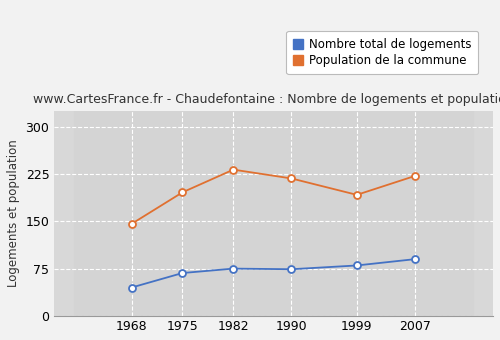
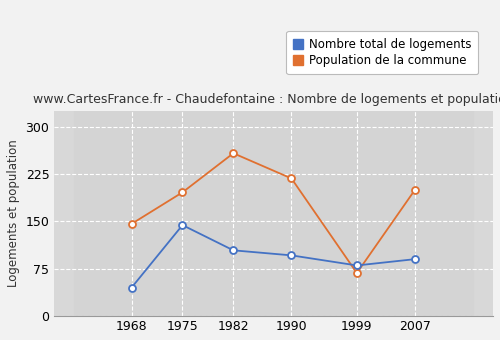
Nombre total de logements/1975: 68 -> 144
Nombre total de logements/1982: 75 -> 104
Population de la commune/1982: 232 -> 258
Nombre total de logements/1990: 74 -> 96
Population de la commune/1999: 192 -> 68
Population de la commune/2007: 222 -> 200
